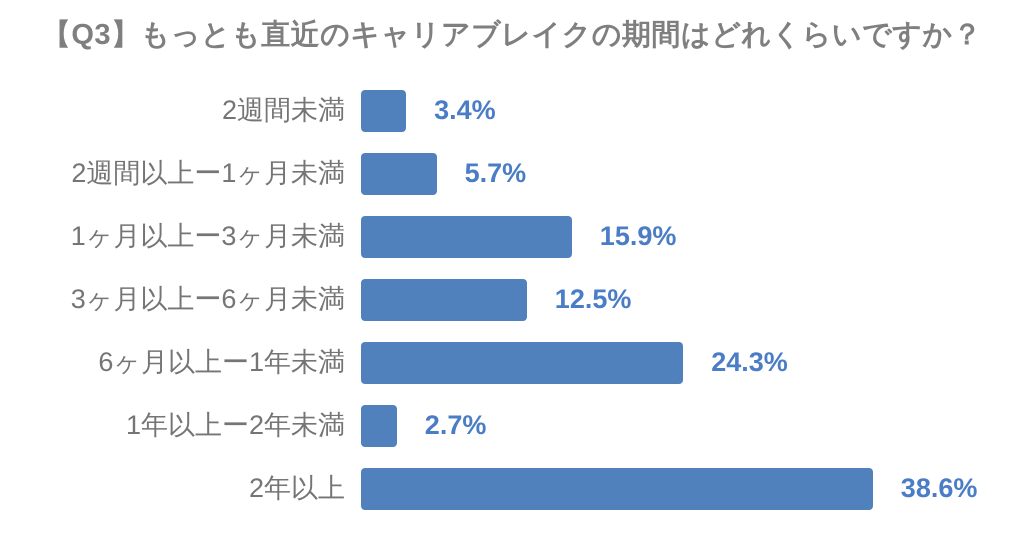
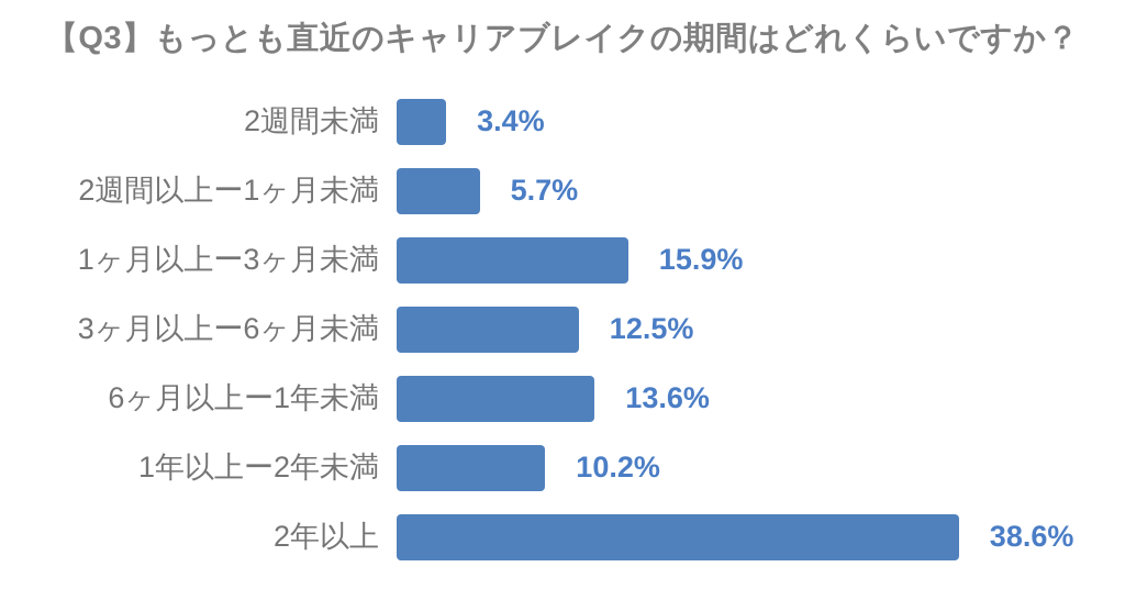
6ヶ月以上ー1年未満: 24.3% -> 13.6%
1年以上ー2年未満: 2.7% -> 10.2%
